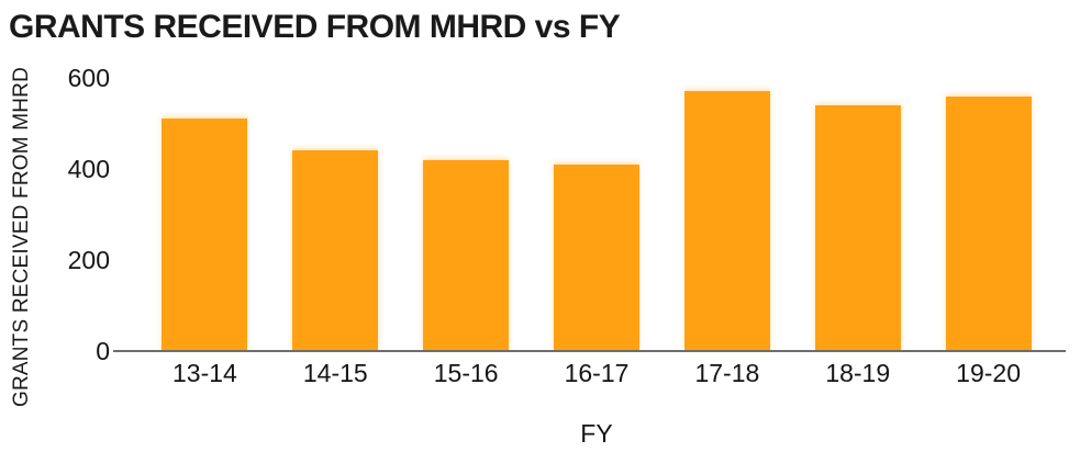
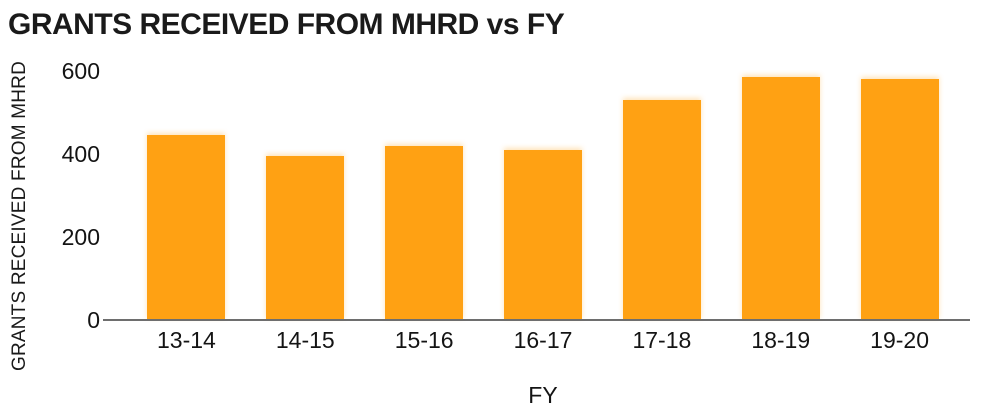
13-14: 510 -> 440
14-15: 440 -> 400
17-18: 570 -> 530
18-19: 540 -> 580
19-20: 560 -> 580
